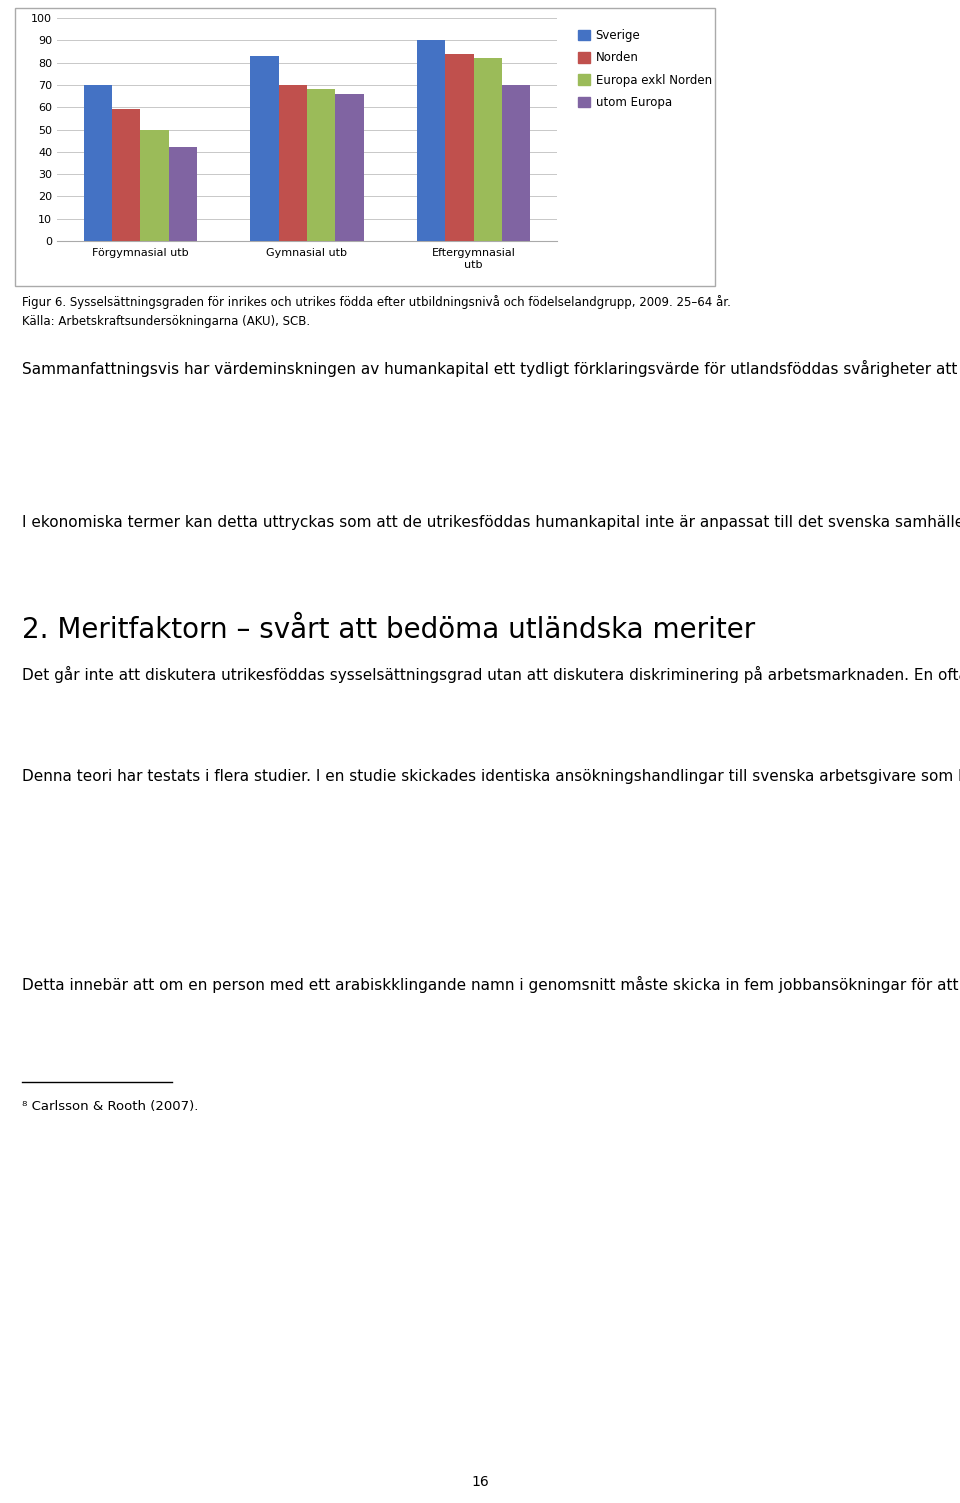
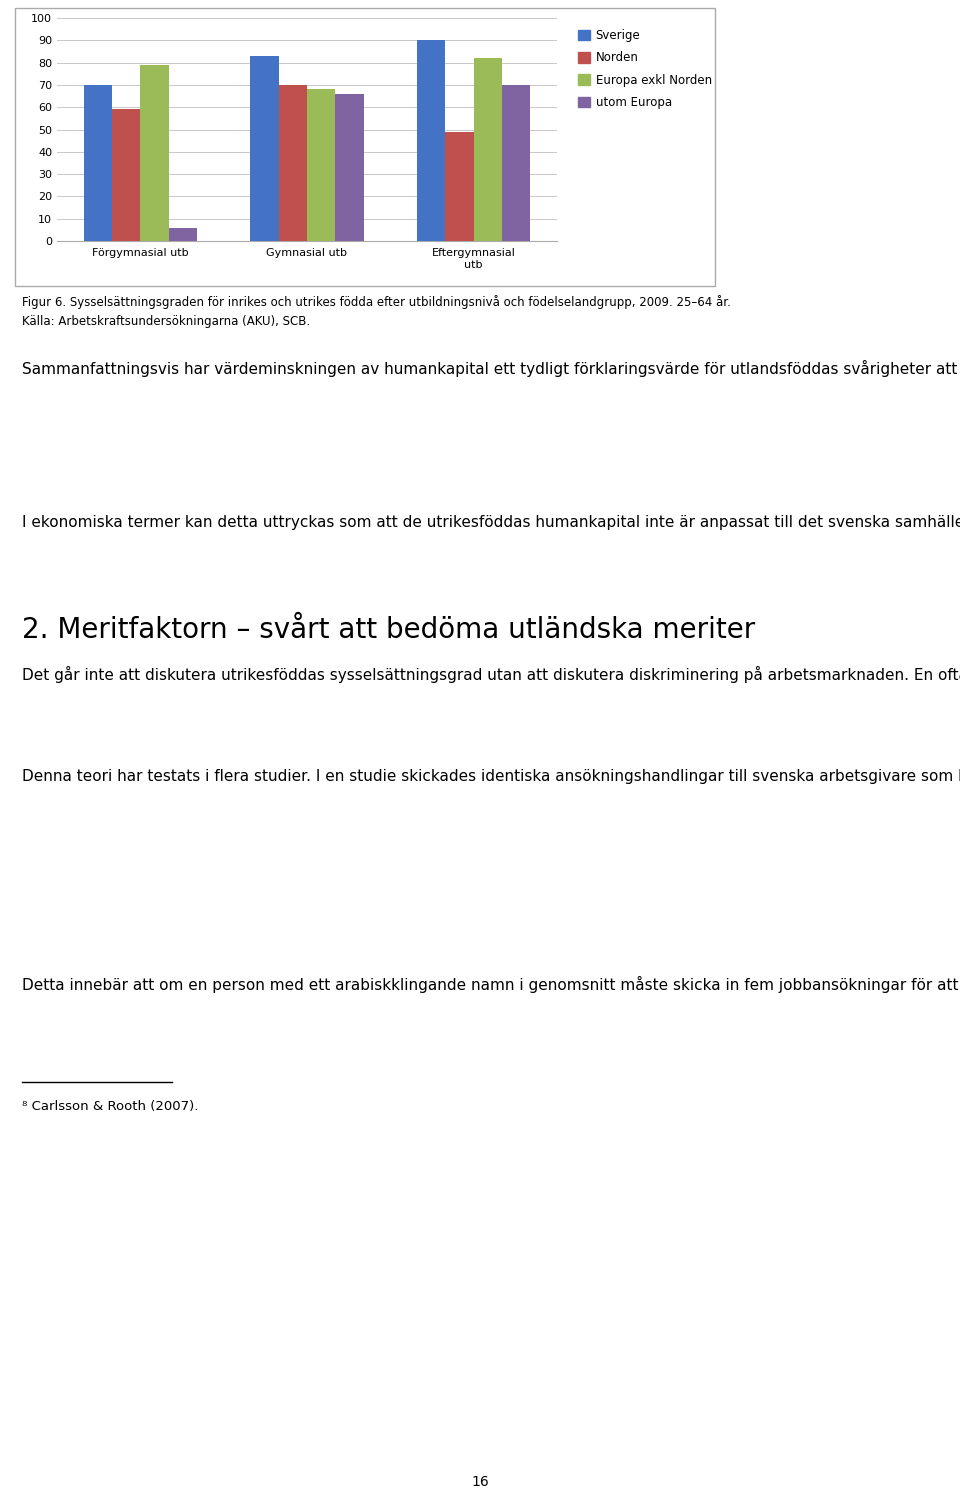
Europa exkl Norden/Förgymnasial utb: 50 -> 79
utom Europa/Förgymnasial utb: 42 -> 6
Norden/Eftergymnasial utb: 84 -> 49
